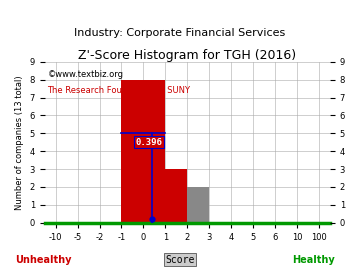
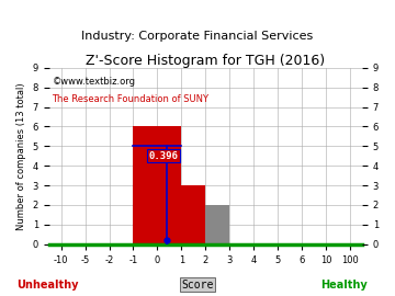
0: 8 -> 6
